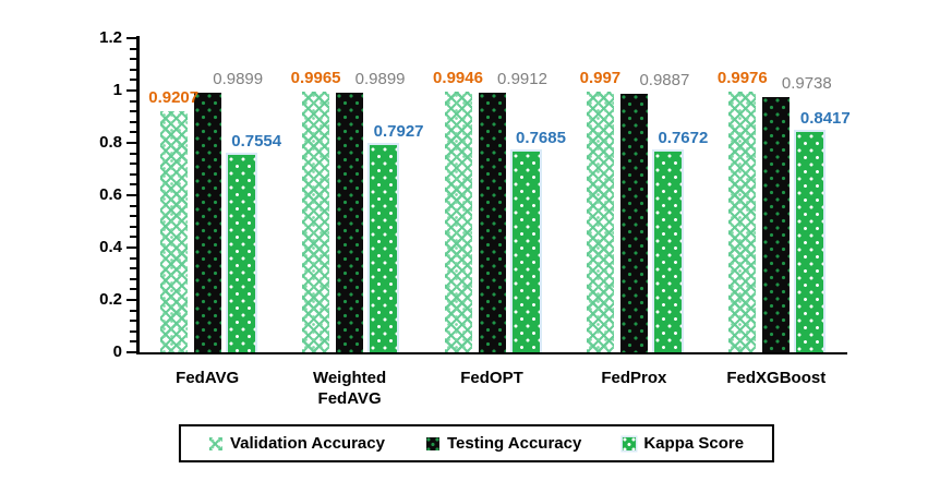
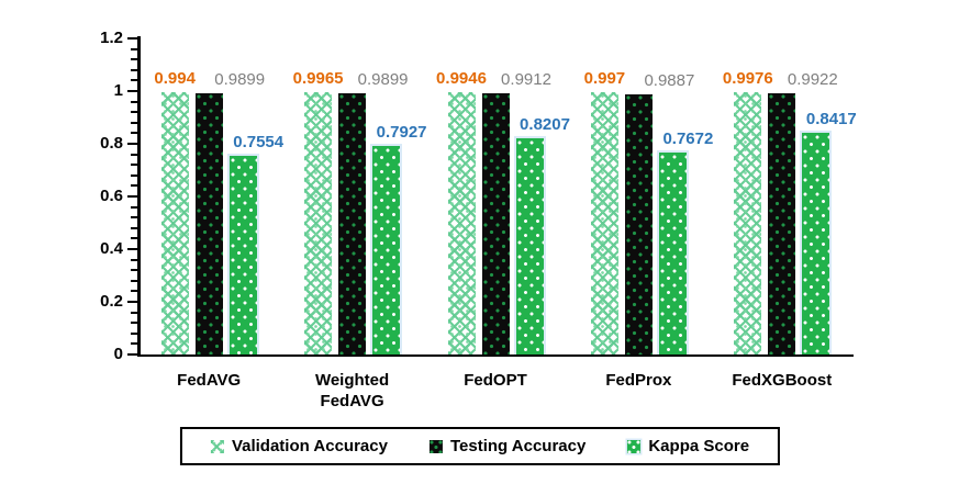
Validation Accuracy/FedAVG: 0.9207 -> 0.994
Kappa Score/FedOPT: 0.7685 -> 0.8207
Testing Accuracy/FedXGBoost: 0.9738 -> 0.9922
